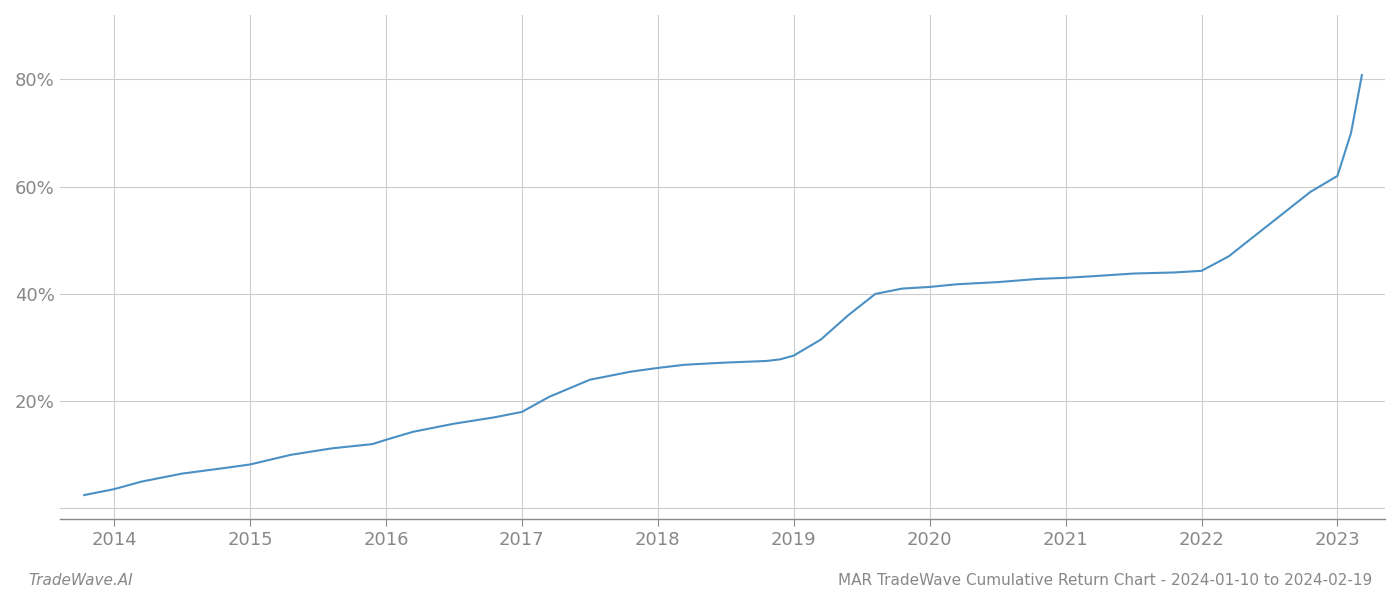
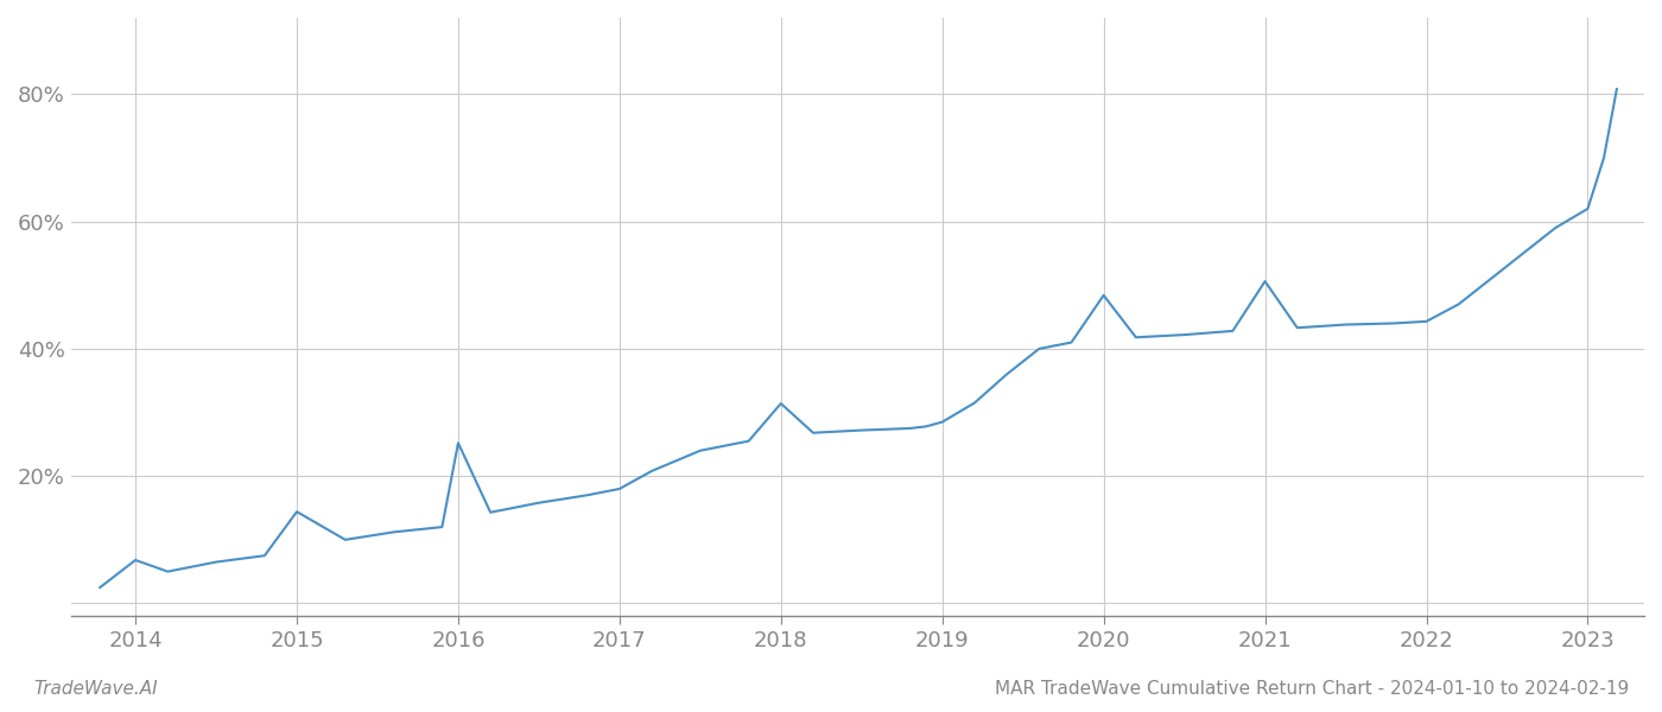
2014: 3.6% -> 6.8%
2015: 8.2% -> 14.4%
2016: 12.8% -> 25.2%
2018: 26.2% -> 31.4%
2020: 41.3% -> 48.4%
2021: 43.0% -> 50.6%
